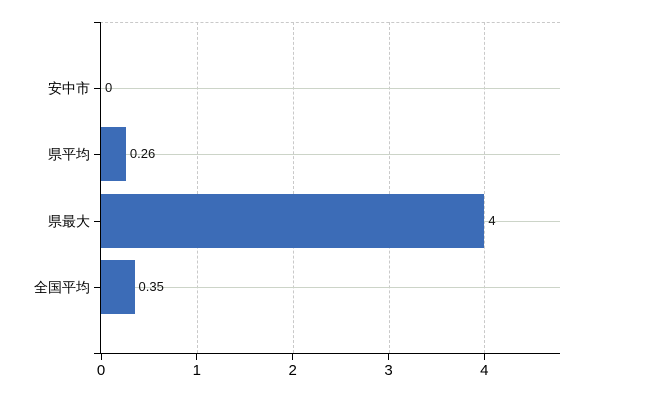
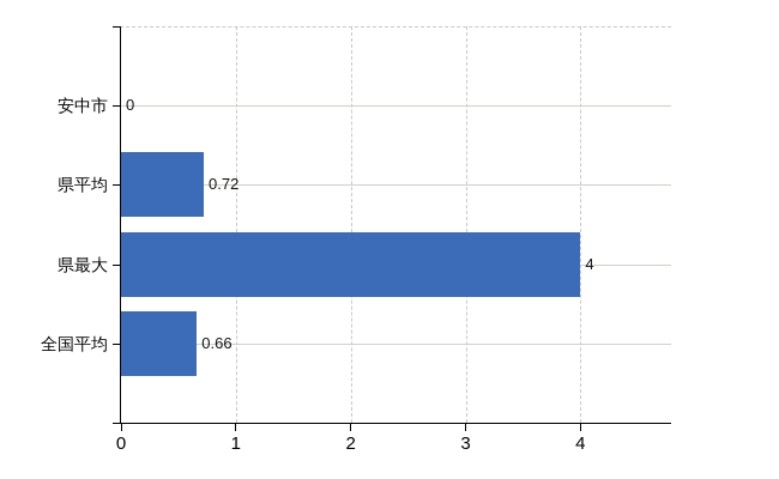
県平均: 0.26 -> 0.72
全国平均: 0.35 -> 0.66
